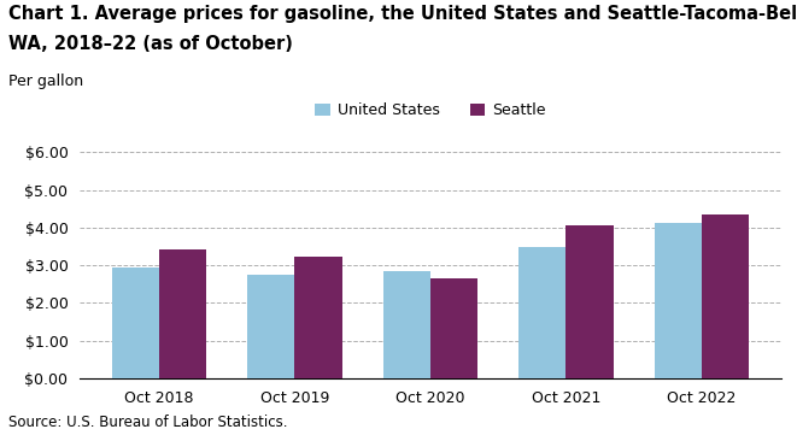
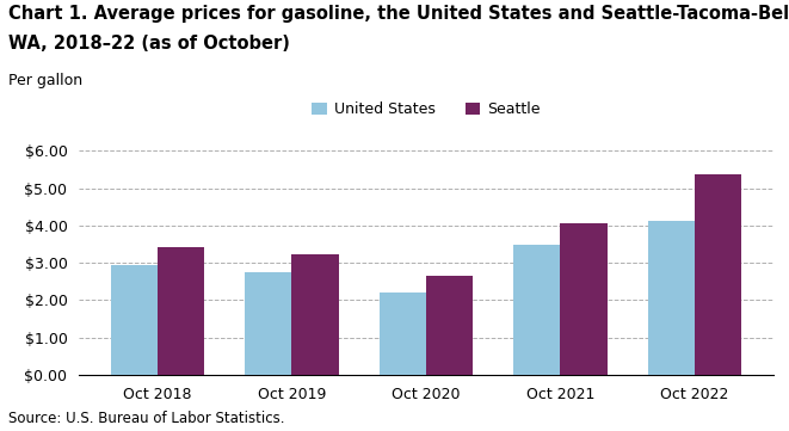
United States/Oct 2020: $2.85 -> $2.21
Seattle/Oct 2022: $4.35 -> $5.38
